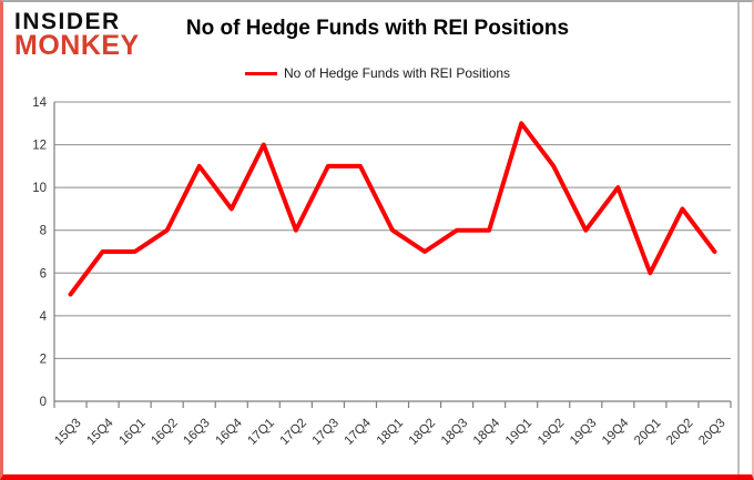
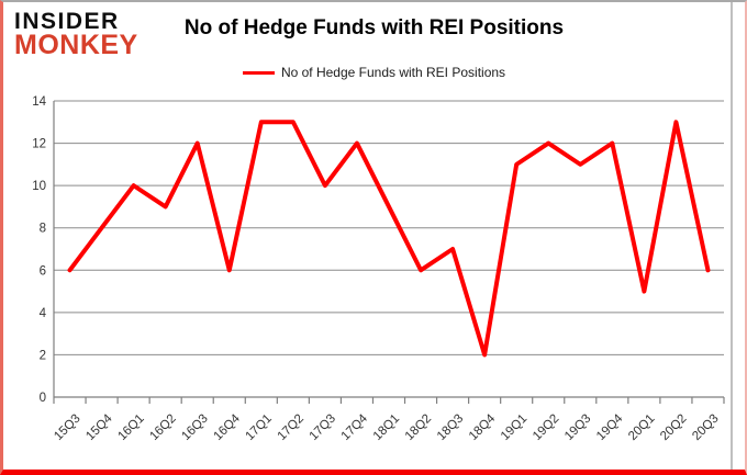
15Q3: 5 -> 6
15Q4: 7 -> 8
16Q1: 7 -> 10
16Q2: 8 -> 9
16Q3: 11 -> 12
16Q4: 9 -> 6
17Q1: 12 -> 13
17Q2: 8 -> 13
17Q3: 11 -> 10
17Q4: 11 -> 12
18Q1: 8 -> 9
18Q2: 7 -> 6
18Q3: 8 -> 7
18Q4: 8 -> 2
19Q1: 13 -> 11
19Q2: 11 -> 12
19Q3: 8 -> 11
19Q4: 10 -> 12
20Q1: 6 -> 5
20Q2: 9 -> 13
20Q3: 7 -> 6
